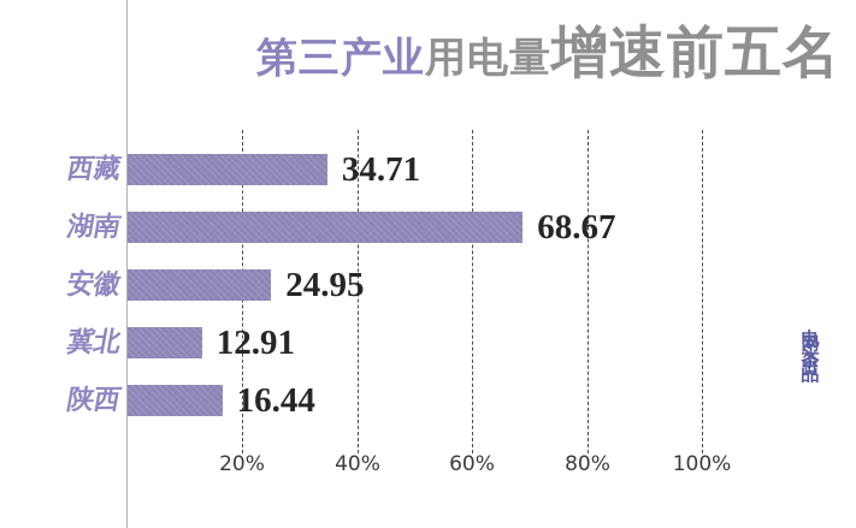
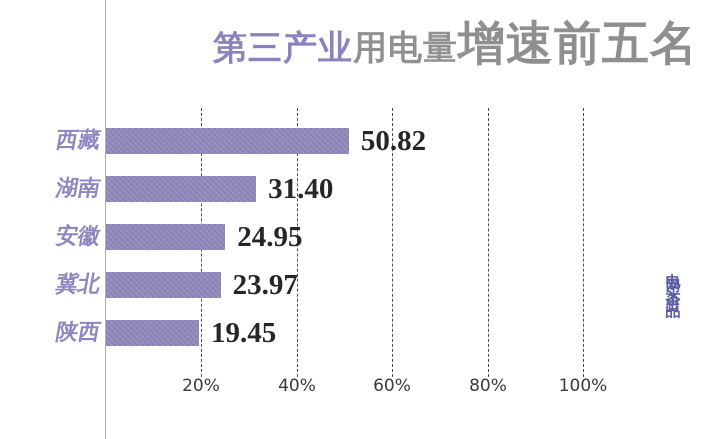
西藏: 34.71 -> 50.82
湖南: 68.67 -> 31.40
冀北: 12.91 -> 23.97
陕西: 16.44 -> 19.45
